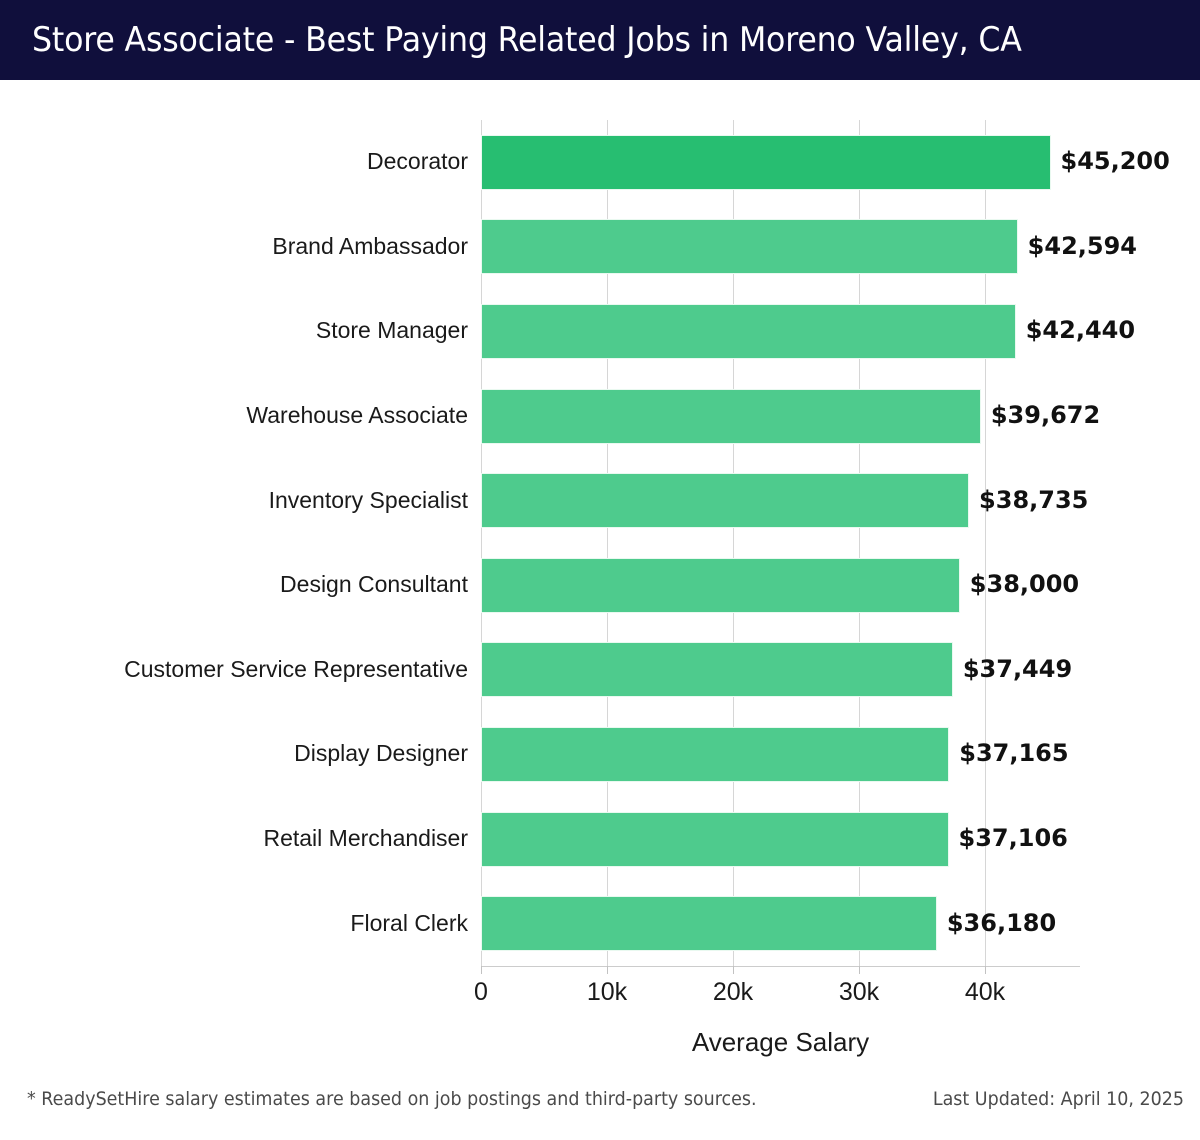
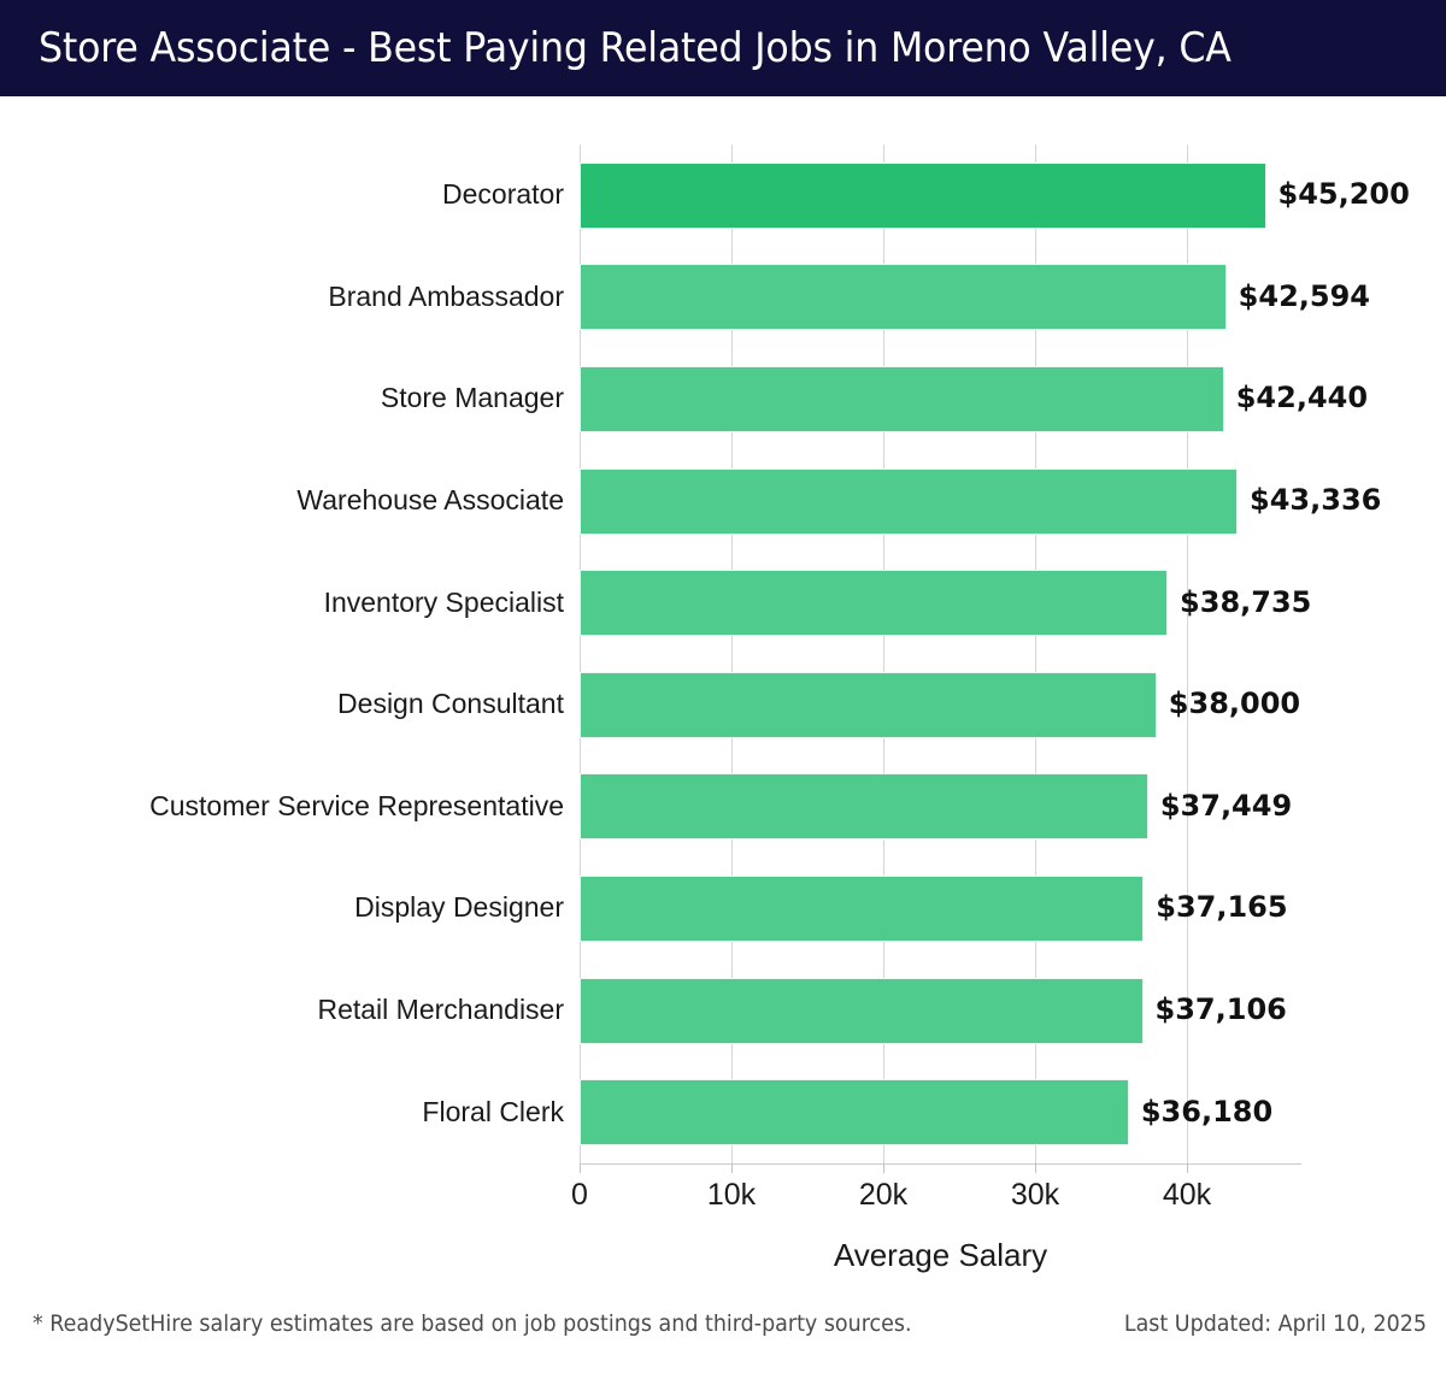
Warehouse Associate: $39,672 -> $43,336
